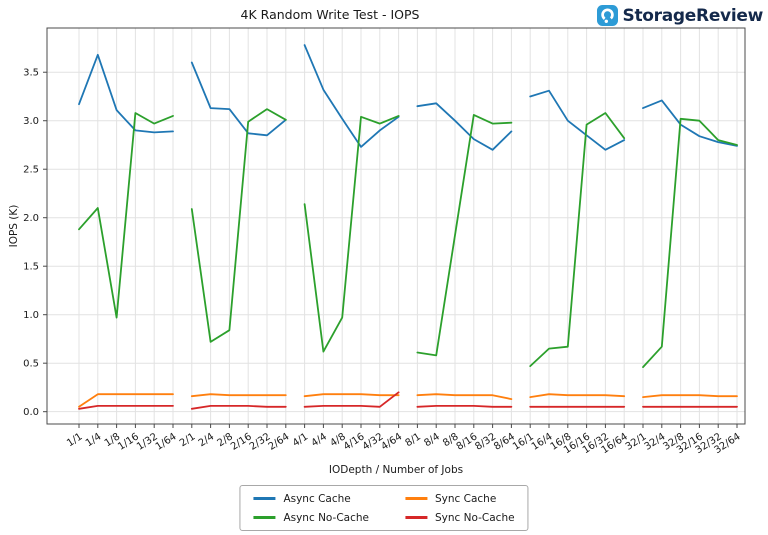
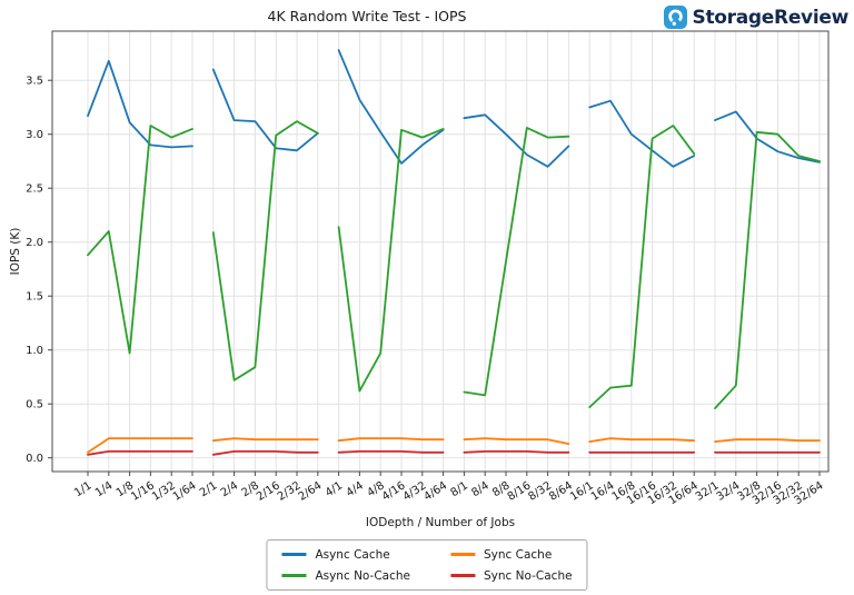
Sync No-Cache/4/64: 0.2 -> 0.1
